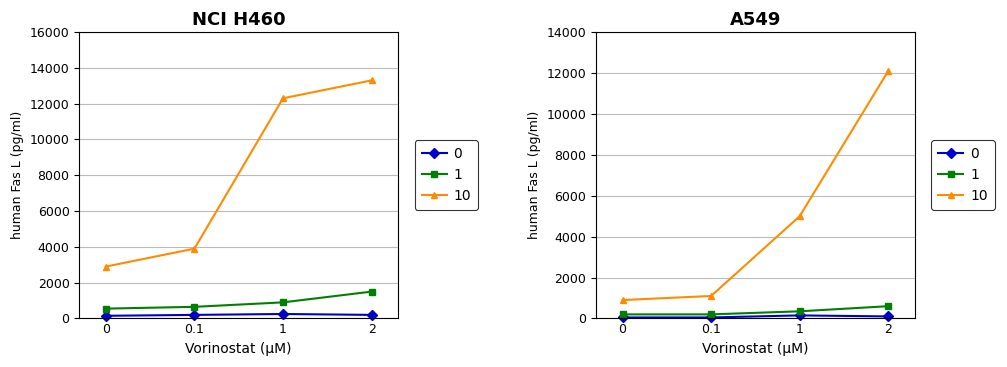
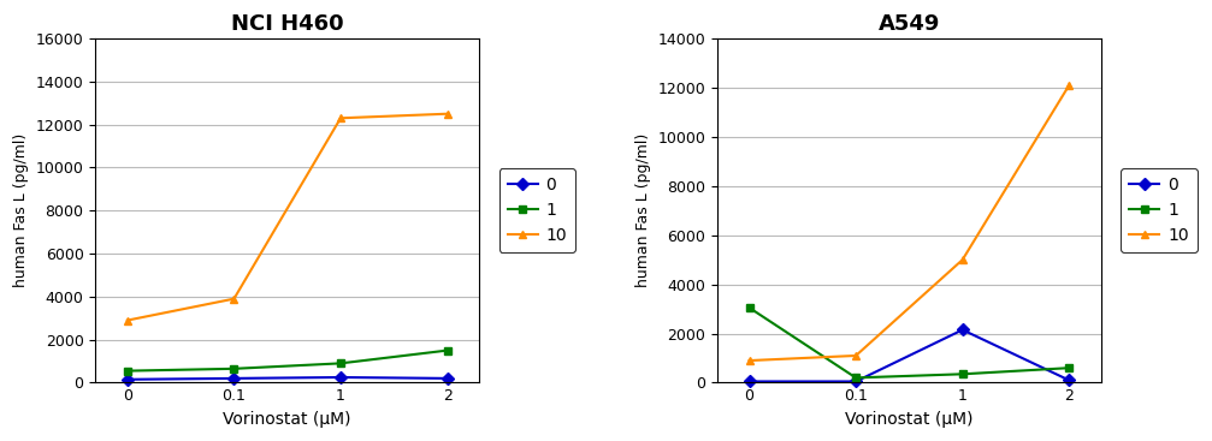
NCI H460/10/2: 13300 -> 12500
A549/1/0: 200 -> 3050
A549/0/1: 150 -> 2150
